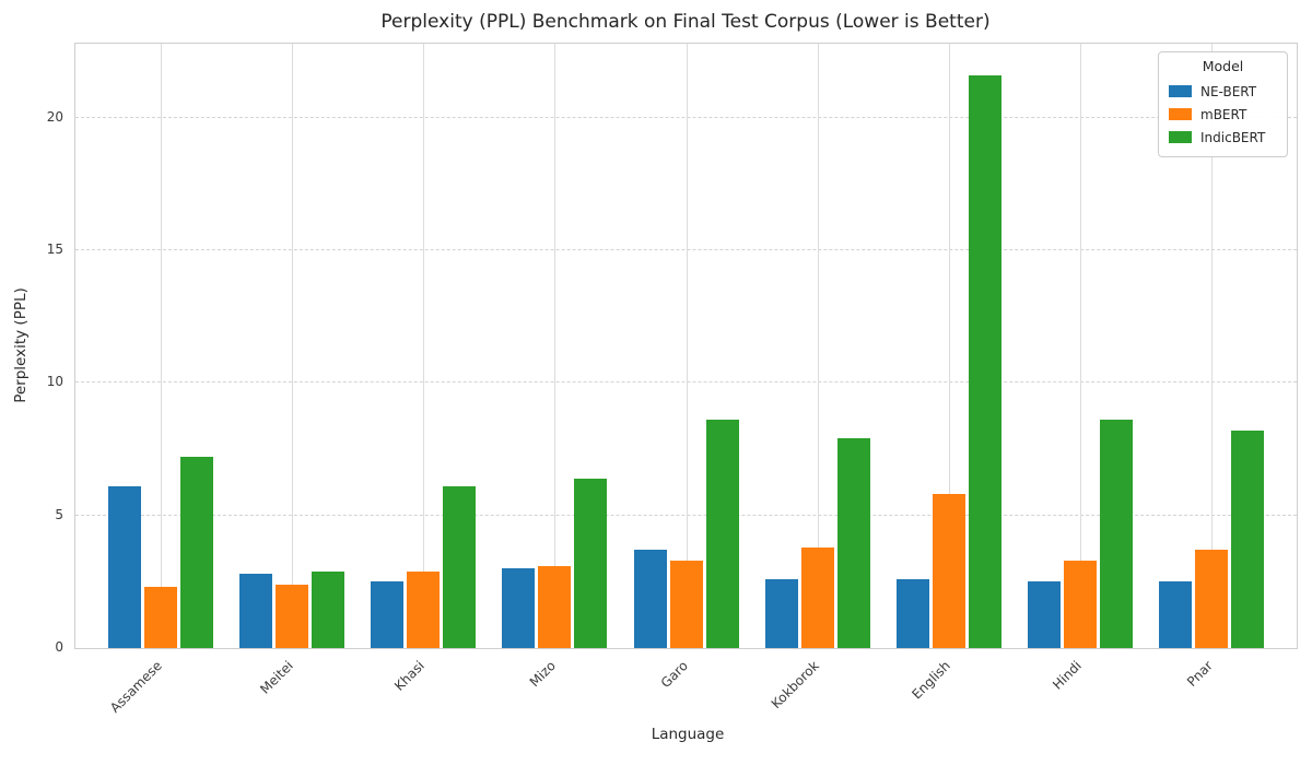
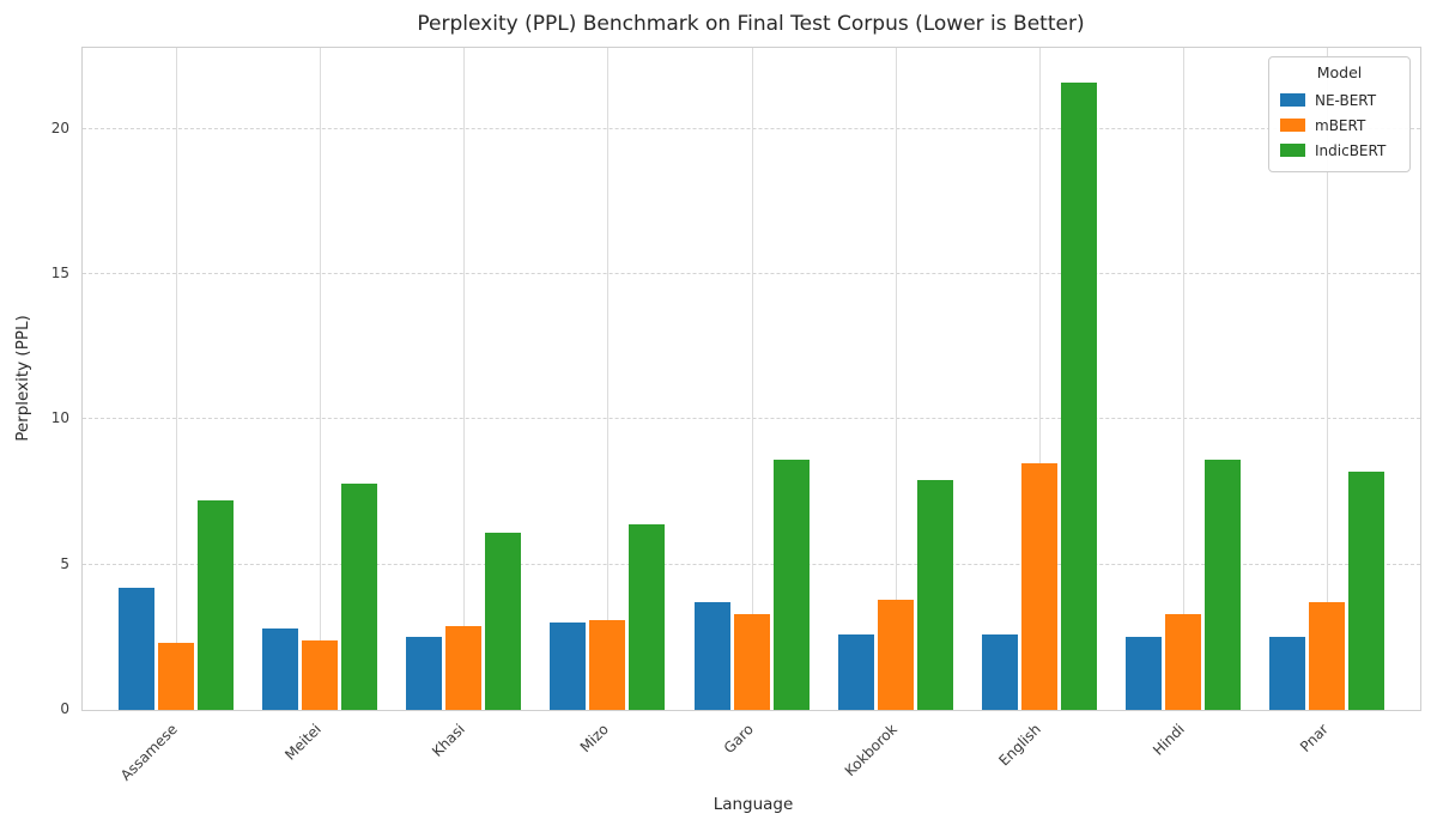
NE-BERT/Assamese: 6.1 -> 4.2
IndicBERT/Meitei: 2.9 -> 7.8
mBERT/English: 5.8 -> 8.5
